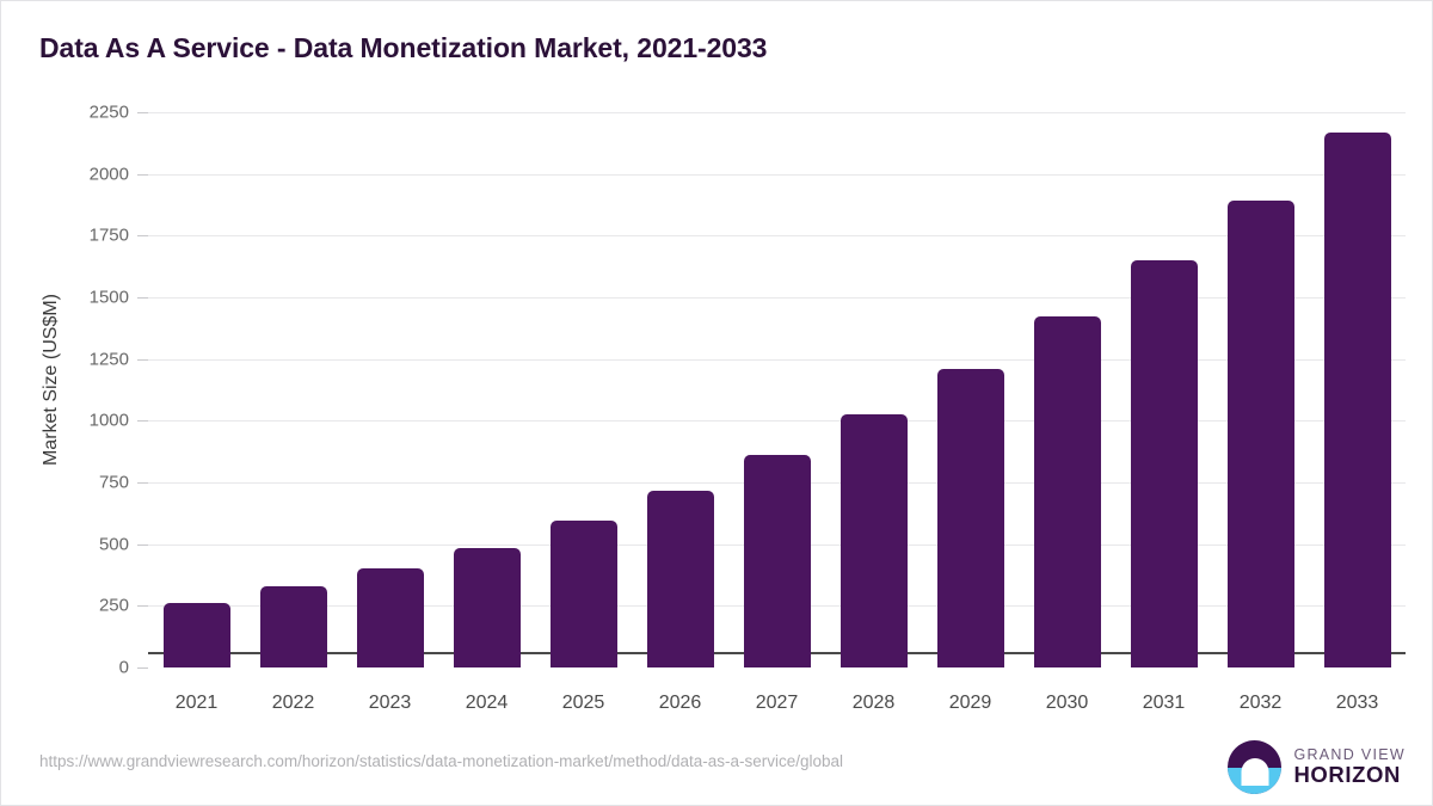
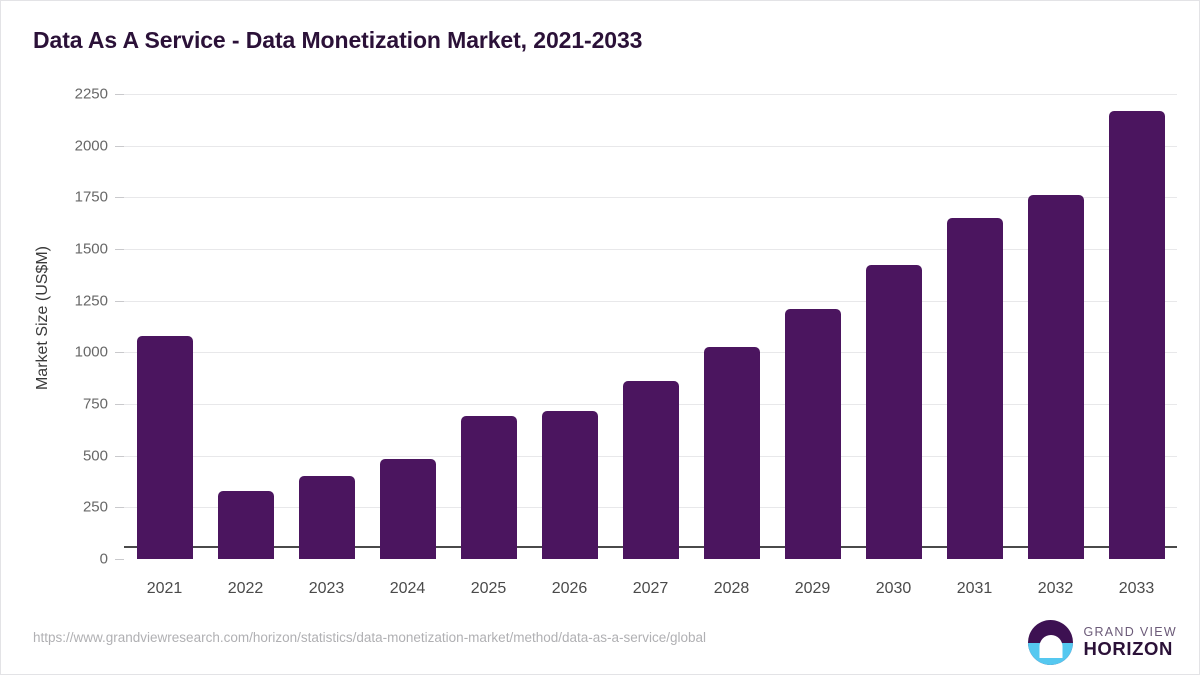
2021: 260 -> 1080
2025: 600 -> 690
2032: 1890 -> 1760
